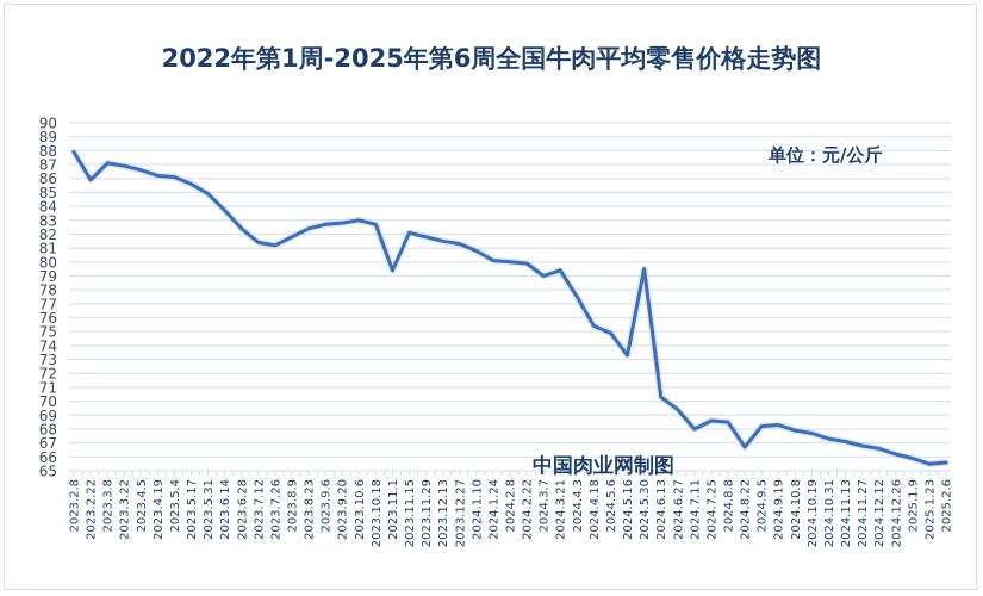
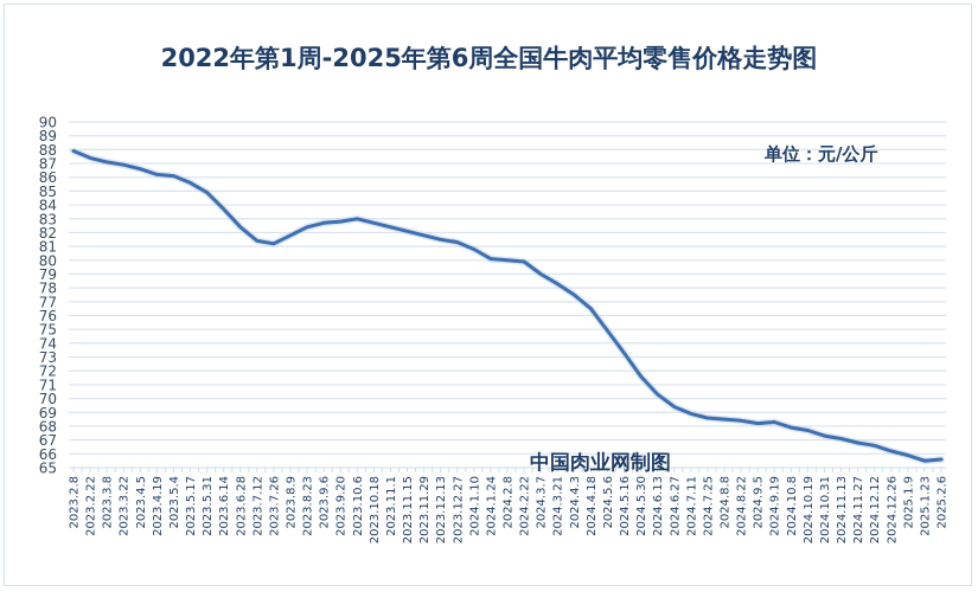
2023.2.22: 85.9 -> 87.4
2023.11.1: 79.4 -> 82.4
2024.3.21: 79.4 -> 78.3
2024.4.18: 75.4 -> 76.5
2024.5.30: 79.5 -> 71.6
2024.7.11: 68.0 -> 68.9
2024.8.22: 66.7 -> 68.4
